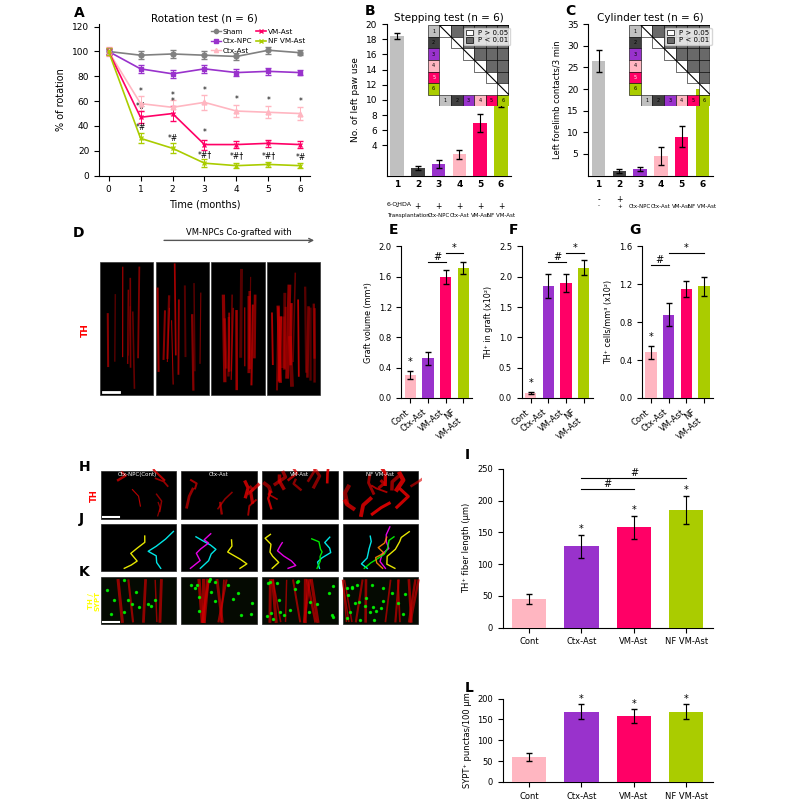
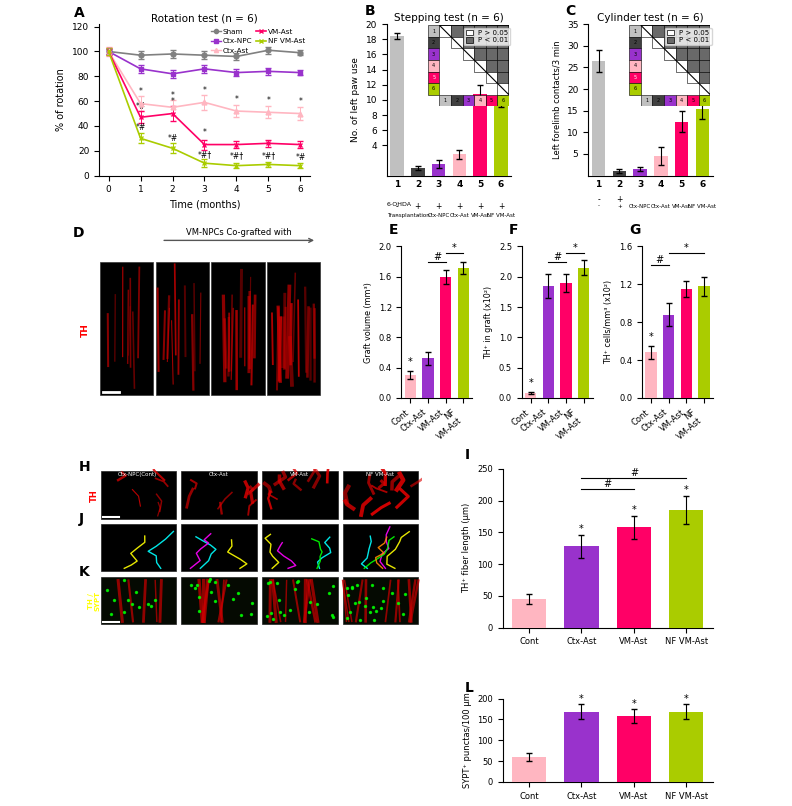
Stepping test (n = 6)/5: 7.0 -> 10.8
Cylinder test (n = 6)/5: 9.0 -> 12.5
Cylinder test (n = 6)/6: 20.0 -> 15.5
